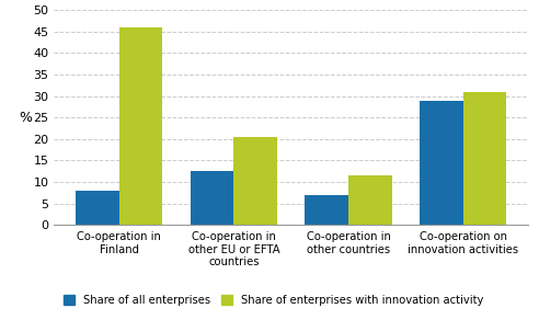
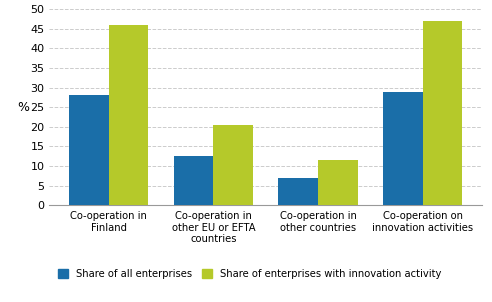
Share of all enterprises/Co-operation in Finland: 8.0 -> 28.0
Share of enterprises with innovation activity/Co-operation on innovation activities: 31.0 -> 47.0
